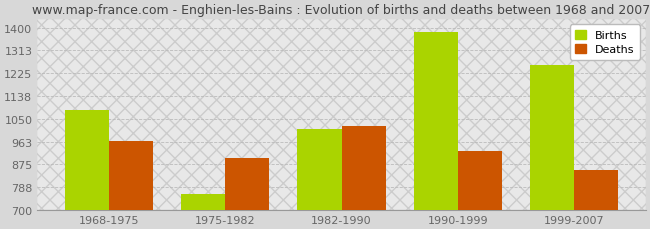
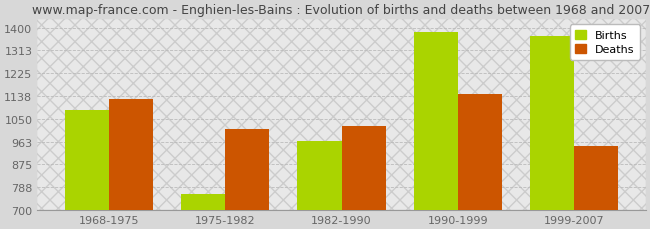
Deaths/1968-1975: 965 -> 1125
Deaths/1975-1982: 900 -> 1010
Births/1982-1990: 1010 -> 965
Deaths/1990-1999: 928 -> 1145
Births/1999-2007: 1257 -> 1370
Deaths/1999-2007: 855 -> 945
